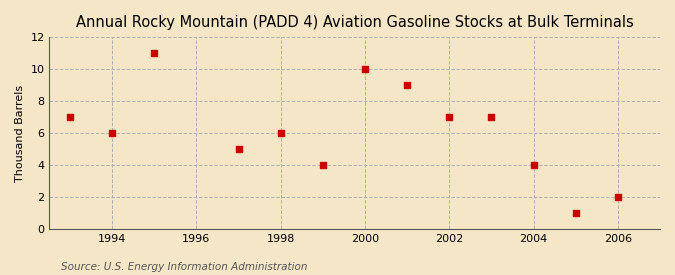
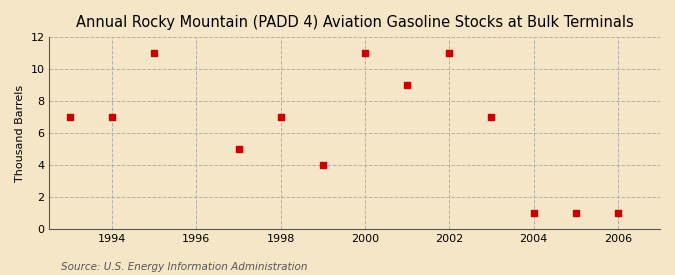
1994: 6 -> 7
1998: 6 -> 7
2000: 10 -> 11
2002: 7 -> 11
2004: 4 -> 1
2006: 2 -> 1
